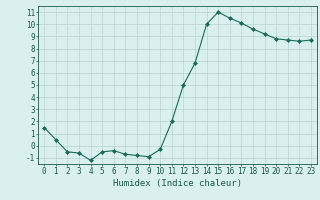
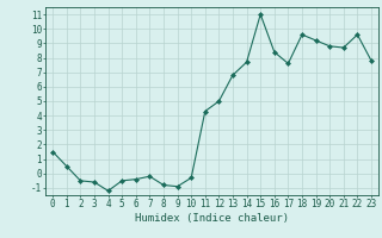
7: -0.7 -> -0.2
11: 2.0 -> 4.3
14: 10.0 -> 7.7
16: 10.5 -> 8.4
17: 10.1 -> 7.6
22: 8.6 -> 9.6
23: 8.7 -> 7.8
